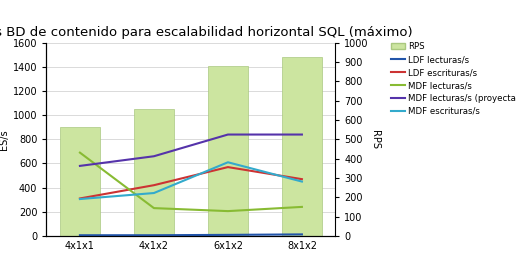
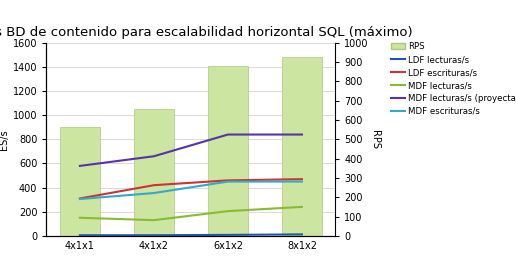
MDF lecturas/s/4x1x1: 690 -> 150
MDF lecturas/s/4x1x2: 230 -> 130
LDF escrituras/s/6x1x2: 570 -> 460
MDF escrituras/s/6x1x2: 610 -> 450
